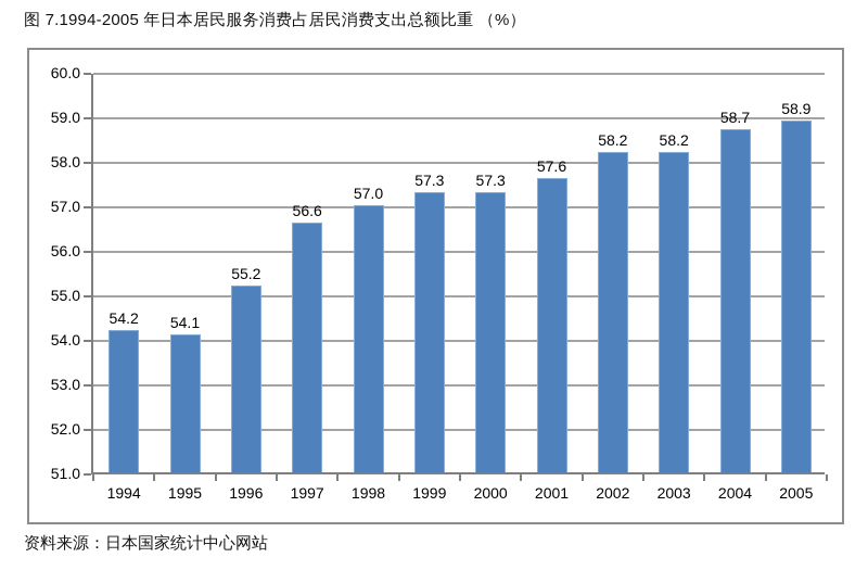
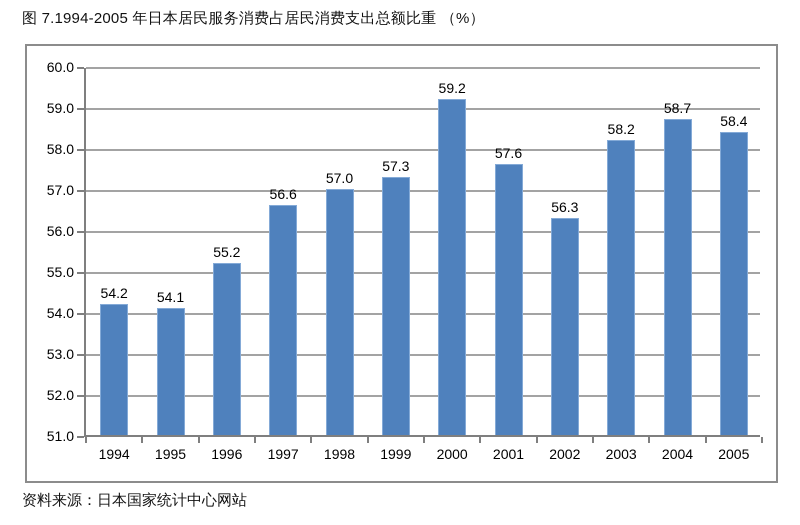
2000: 57.3 -> 59.2
2002: 58.2 -> 56.3
2005: 58.9 -> 58.4
